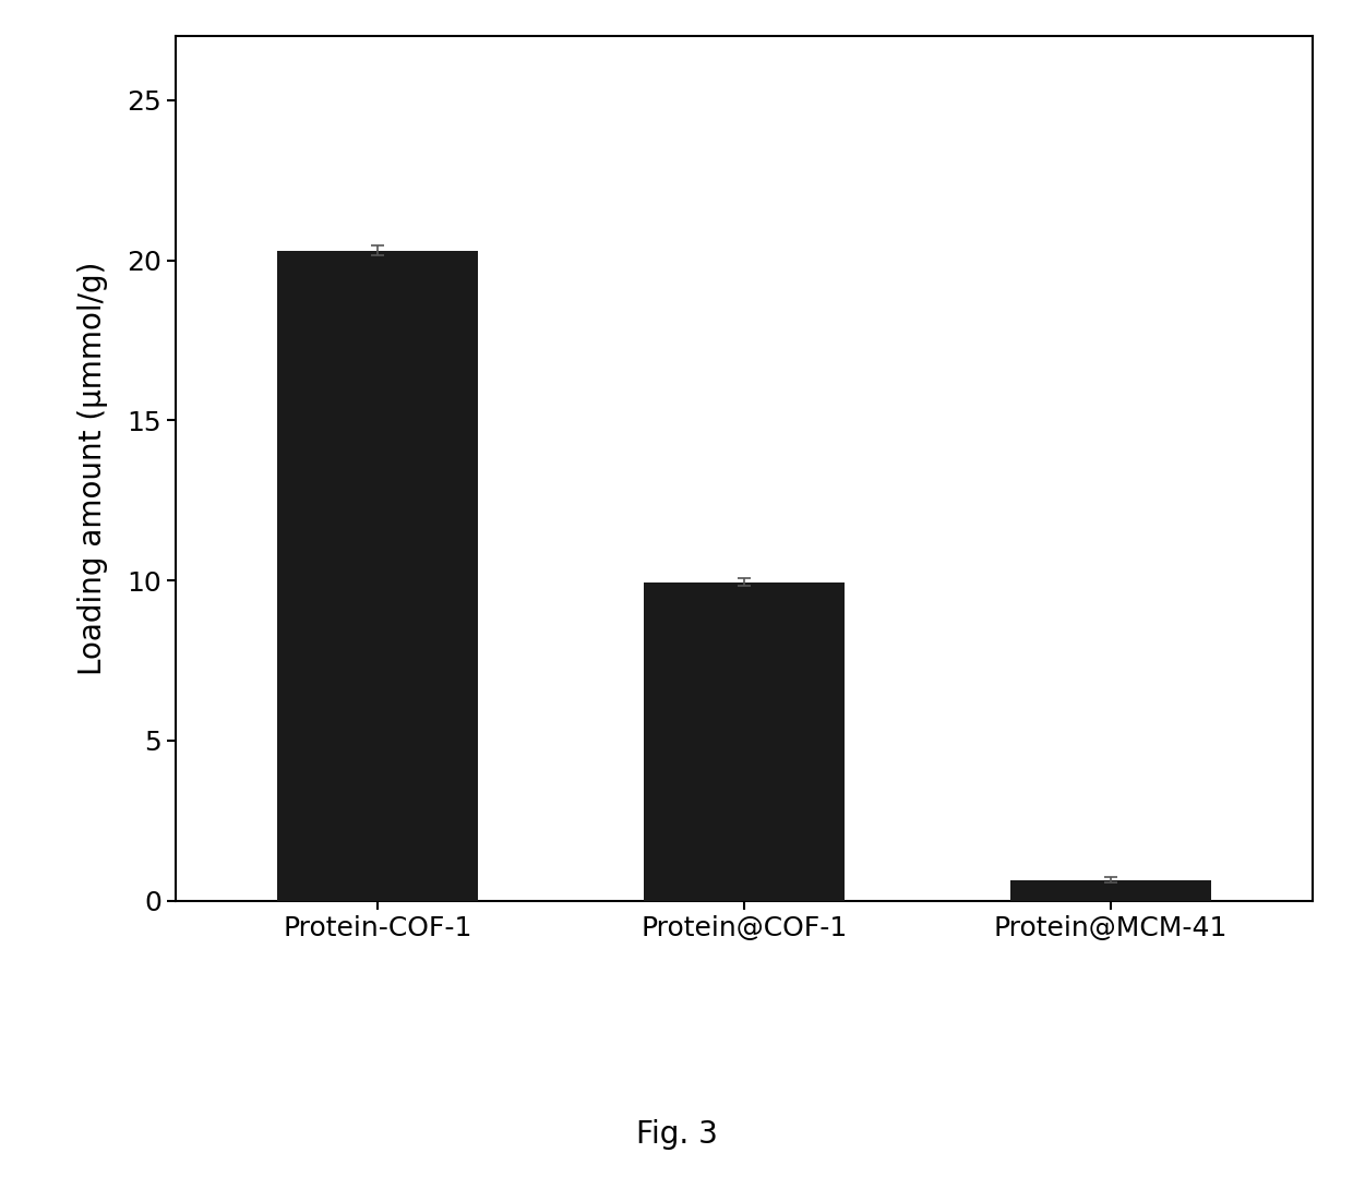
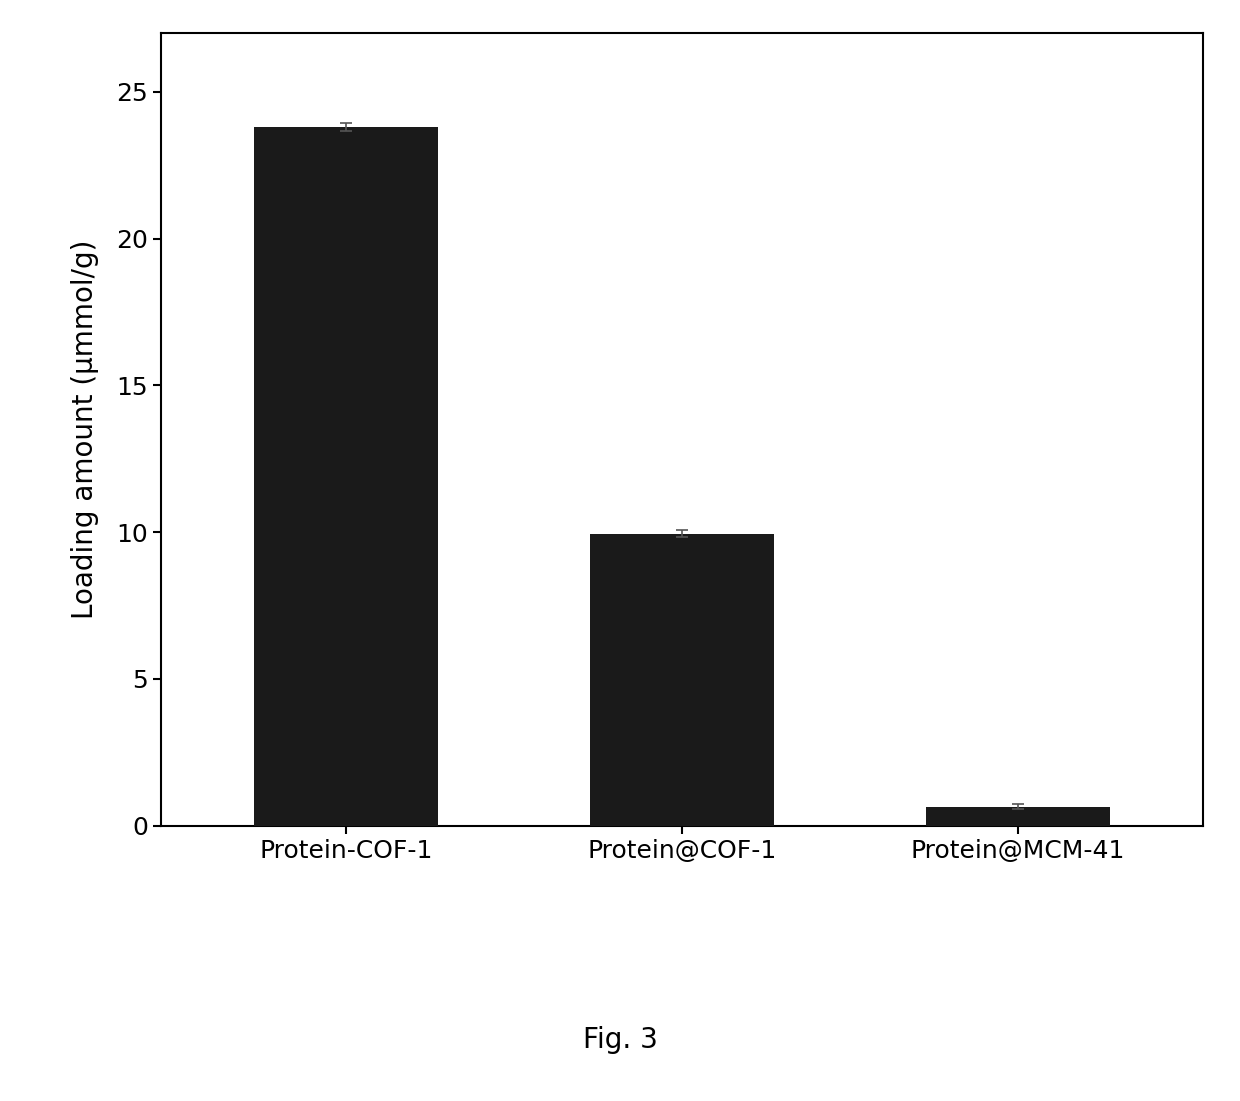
Protein-COF-1: 20.30 -> 23.80
